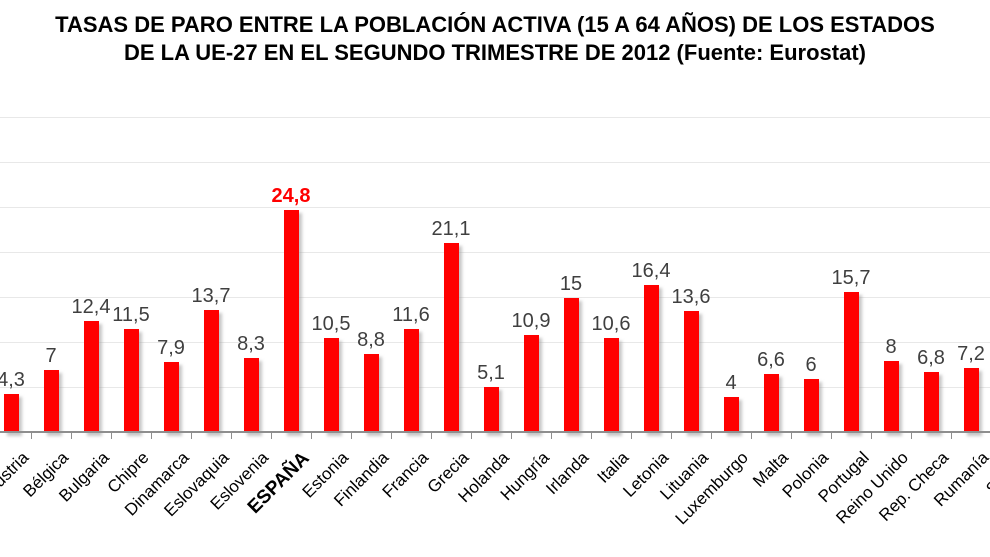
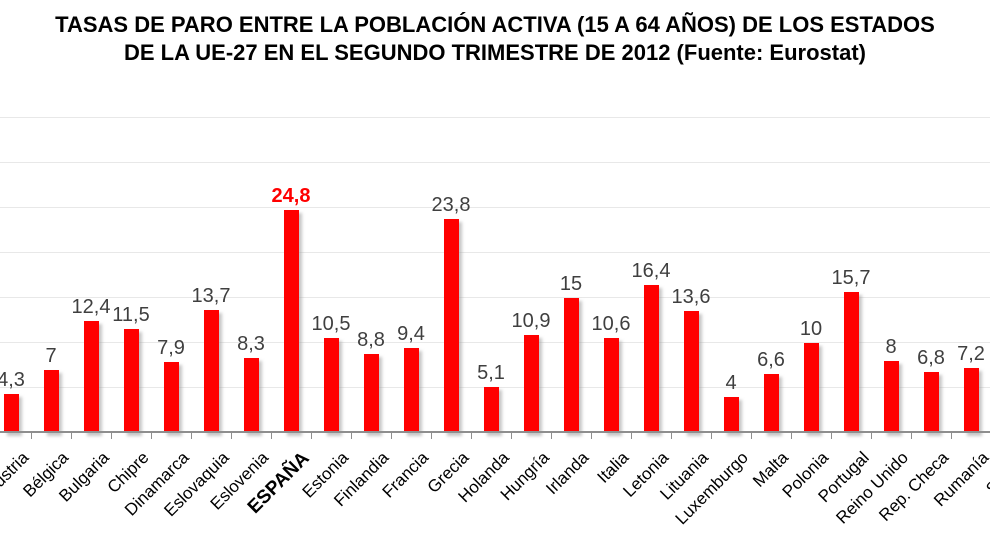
Francia: 11,6 -> 9,4
Grecia: 21,1 -> 23,8
Polonia: 6 -> 10
